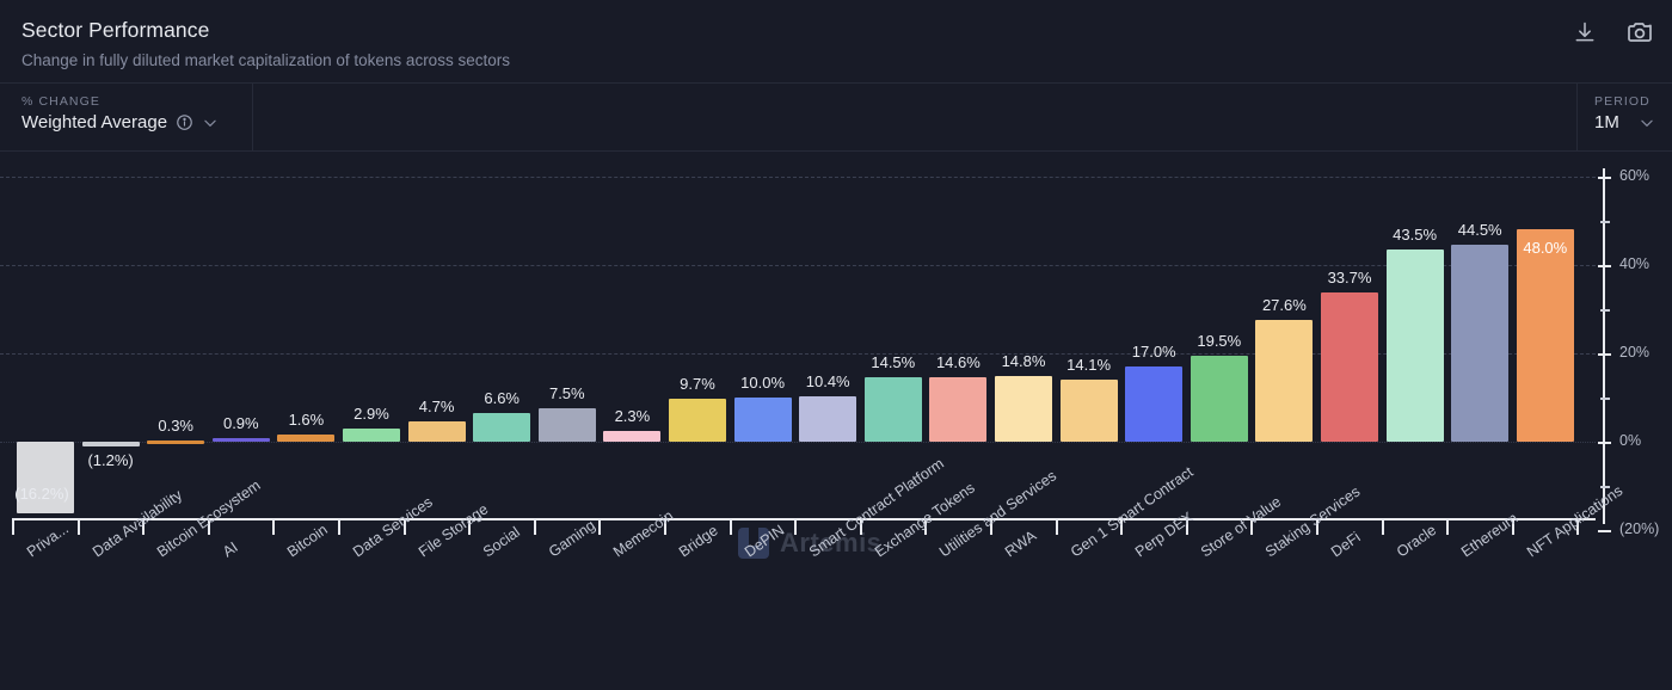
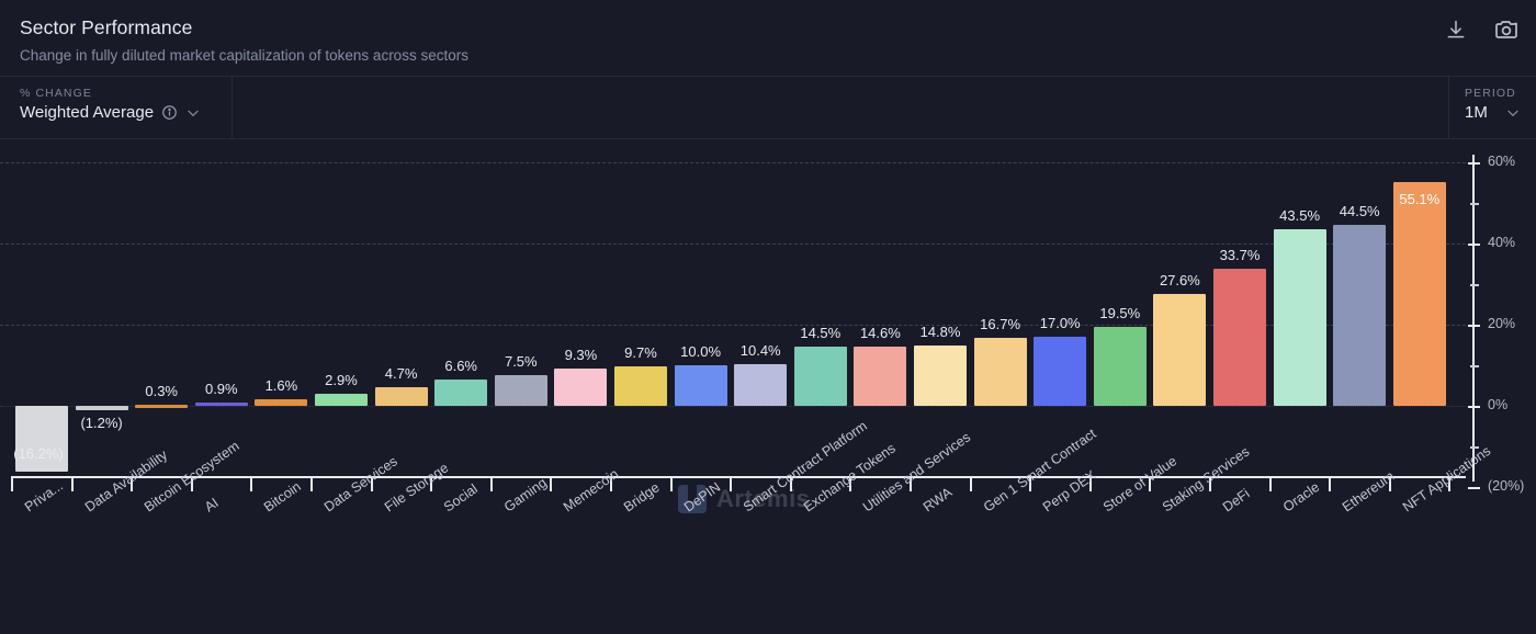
Memecoin: 2.3% -> 9.3%
Gen 1 Smart Contract: 14.1% -> 16.7%
NFT Applications: 48.0% -> 55.1%
